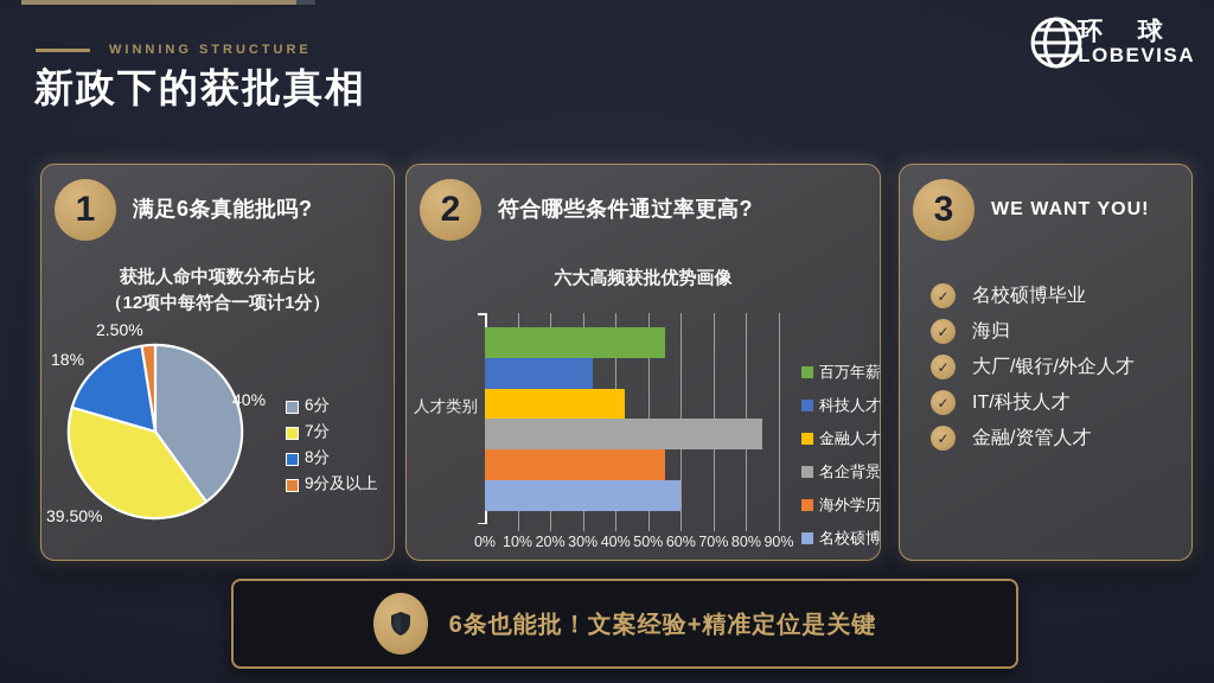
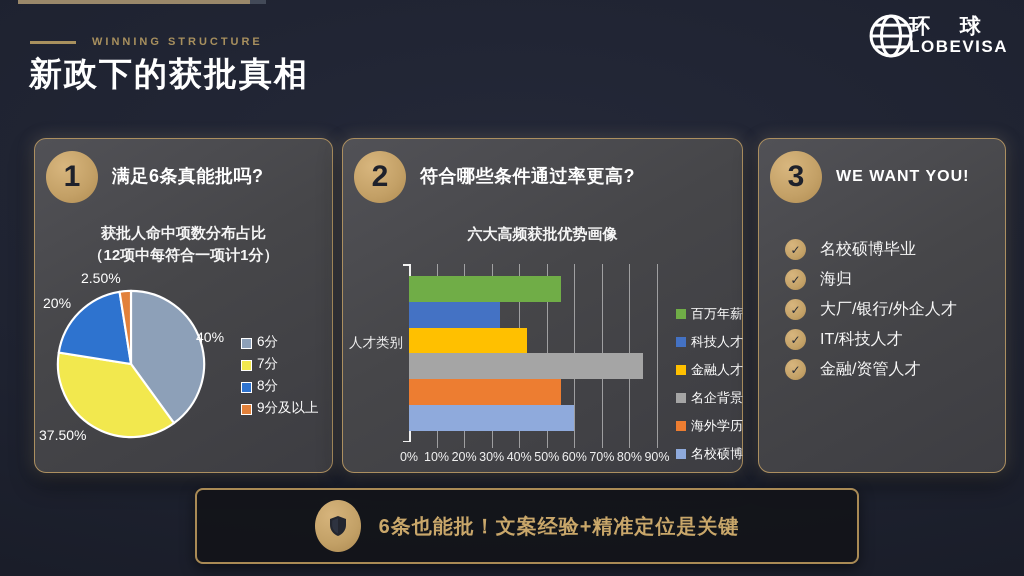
获批人命中项数分布占比/7分: 39.50% -> 37.50%
获批人命中项数分布占比/8分: 18% -> 20%
